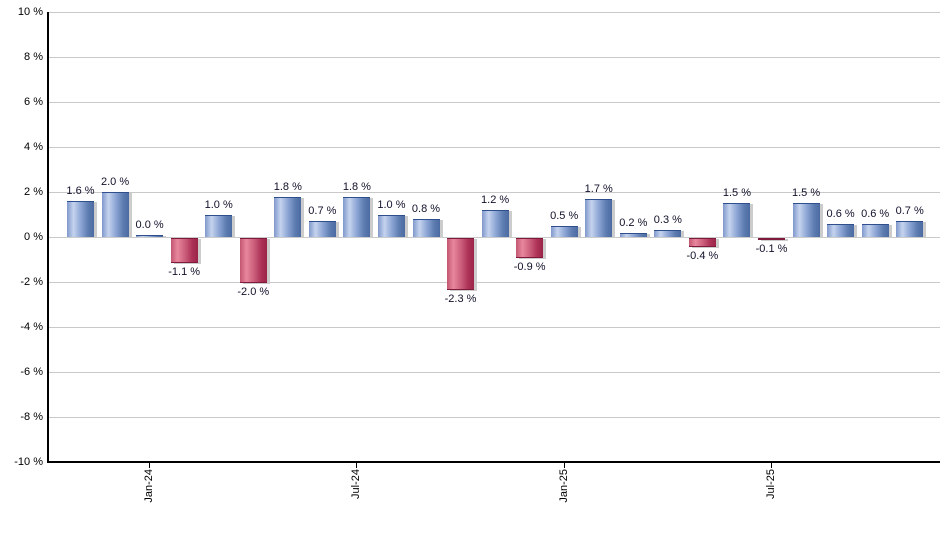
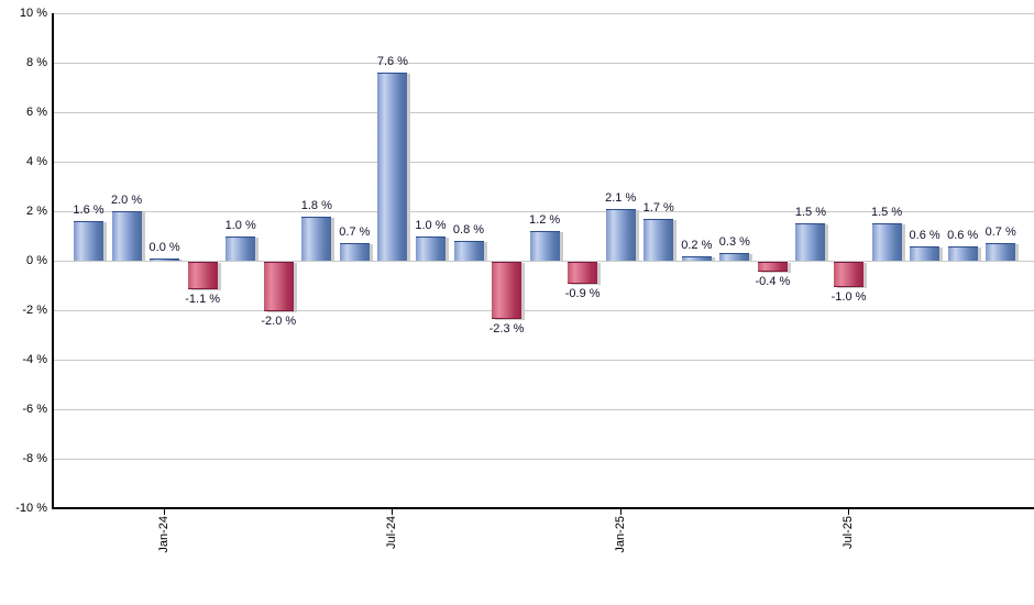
Jul-24: 1.8 -> 7.6
Jan-25: 0.5 -> 2.1
Jul-25: -0.1 -> -1.0
